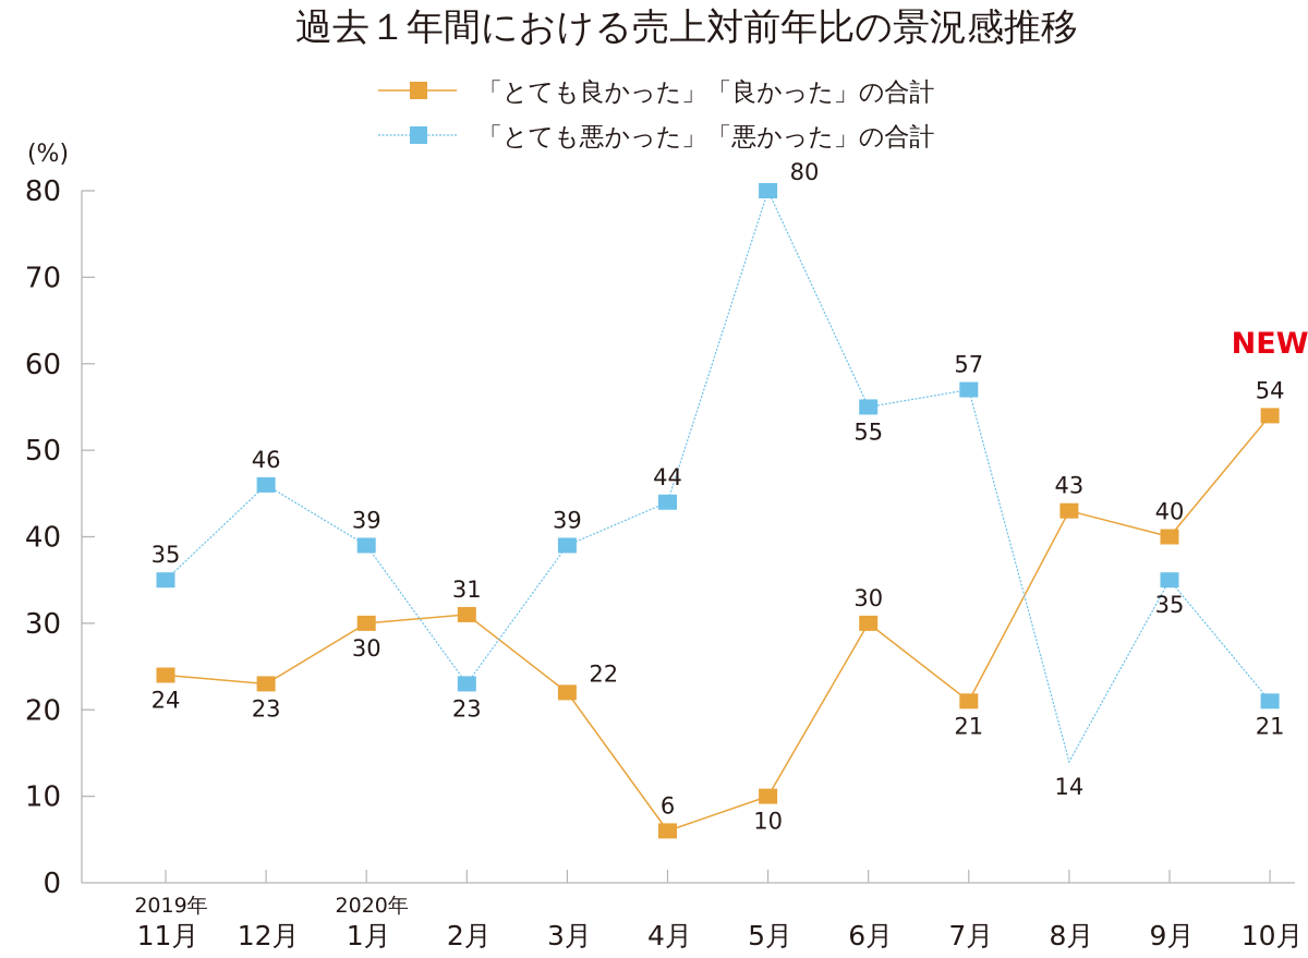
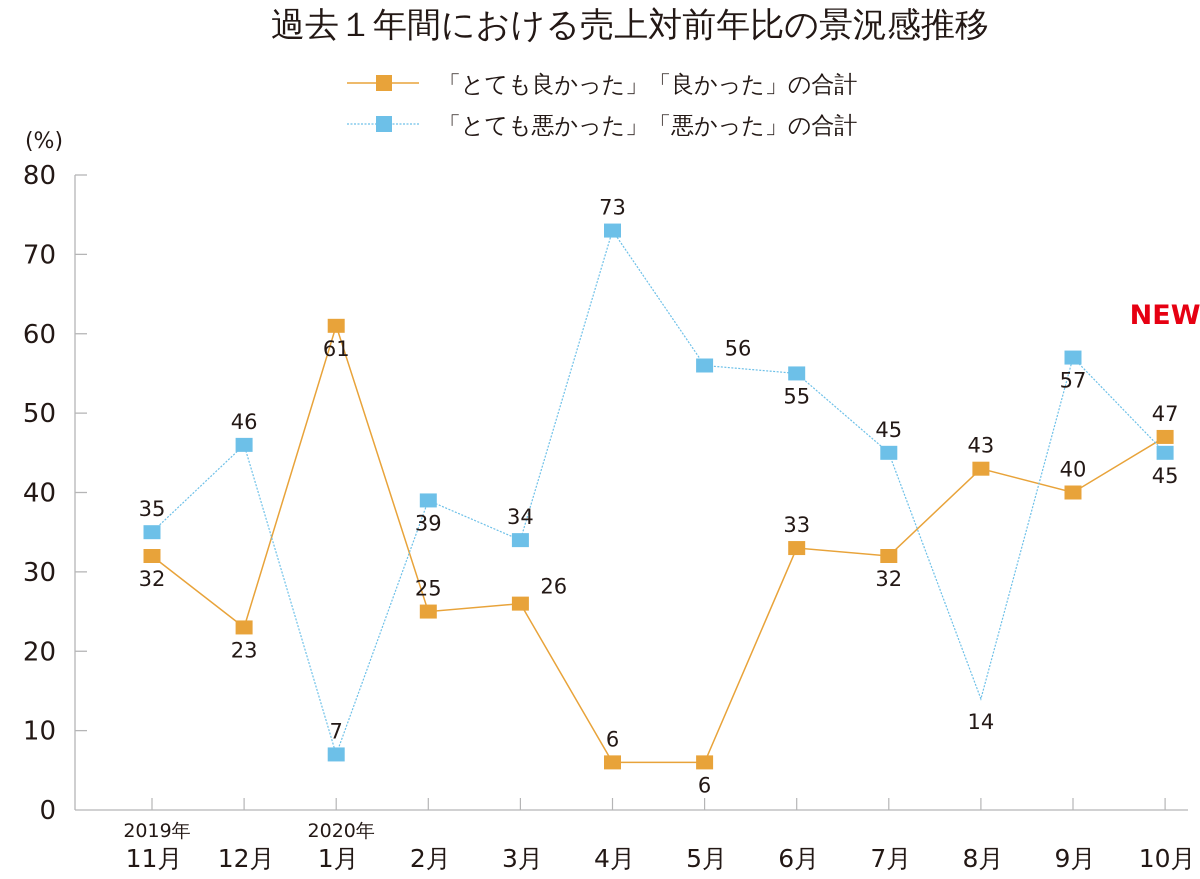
「とても良かった」「良かった」の合計/11月: 24 -> 32
「とても良かった」「良かった」の合計/1月: 30 -> 61
「とても悪かった」「悪かった」の合計/1月: 39 -> 7
「とても良かった」「良かった」の合計/2月: 31 -> 25
「とても悪かった」「悪かった」の合計/2月: 23 -> 39
「とても良かった」「良かった」の合計/3月: 22 -> 26
「とても悪かった」「悪かった」の合計/3月: 39 -> 34
「とても悪かった」「悪かった」の合計/4月: 44 -> 73
「とても良かった」「良かった」の合計/5月: 10 -> 6
「とても悪かった」「悪かった」の合計/5月: 80 -> 56
「とても良かった」「良かった」の合計/6月: 30 -> 33
「とても良かった」「良かった」の合計/7月: 21 -> 32
「とても悪かった」「悪かった」の合計/7月: 57 -> 45
「とても悪かった」「悪かった」の合計/9月: 35 -> 57
「とても良かった」「良かった」の合計/10月: 54 -> 47
「とても悪かった」「悪かった」の合計/10月: 21 -> 45
